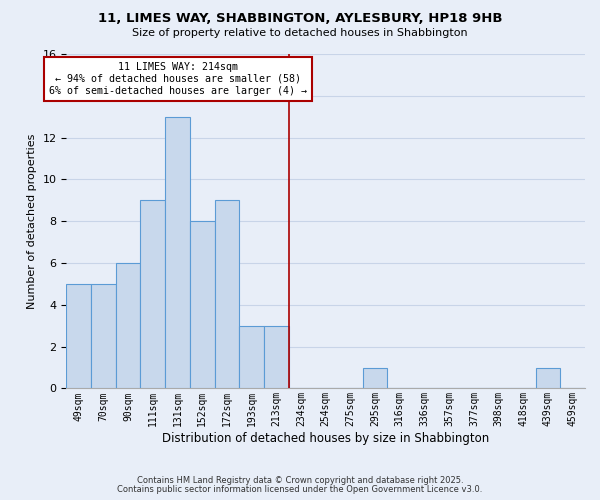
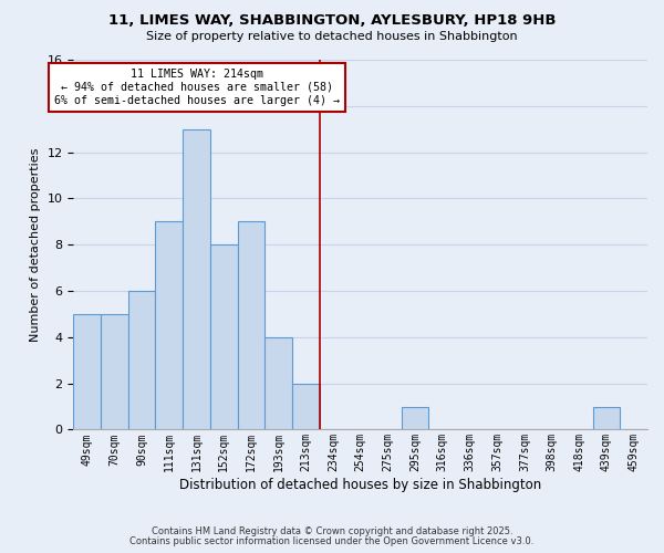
193sqm: 3 -> 4
213sqm: 3 -> 2
